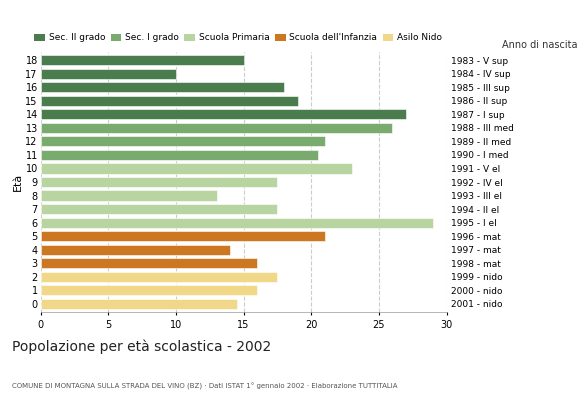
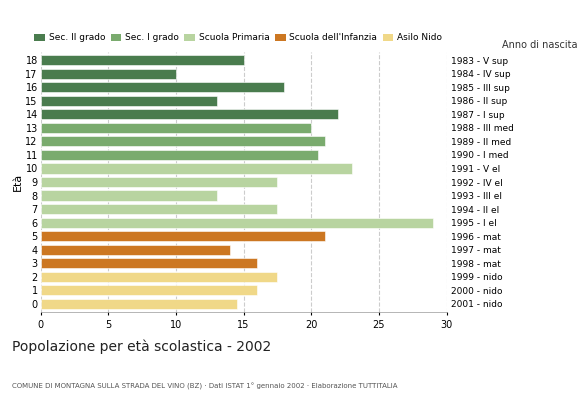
15: 19.0 -> 13.0
14: 27.0 -> 22.0
13: 26.0 -> 20.0
